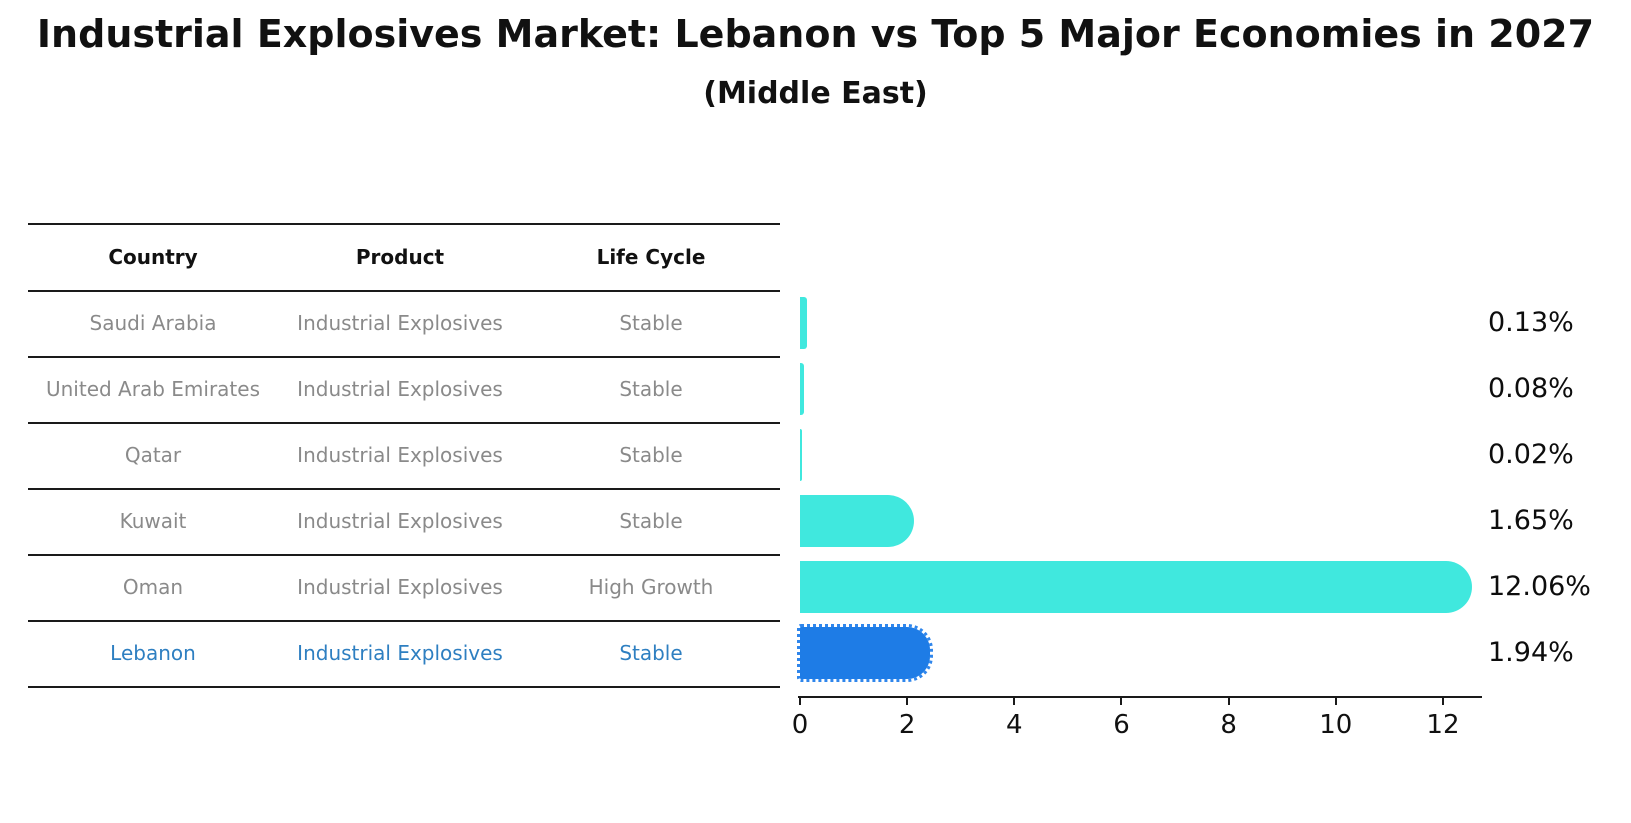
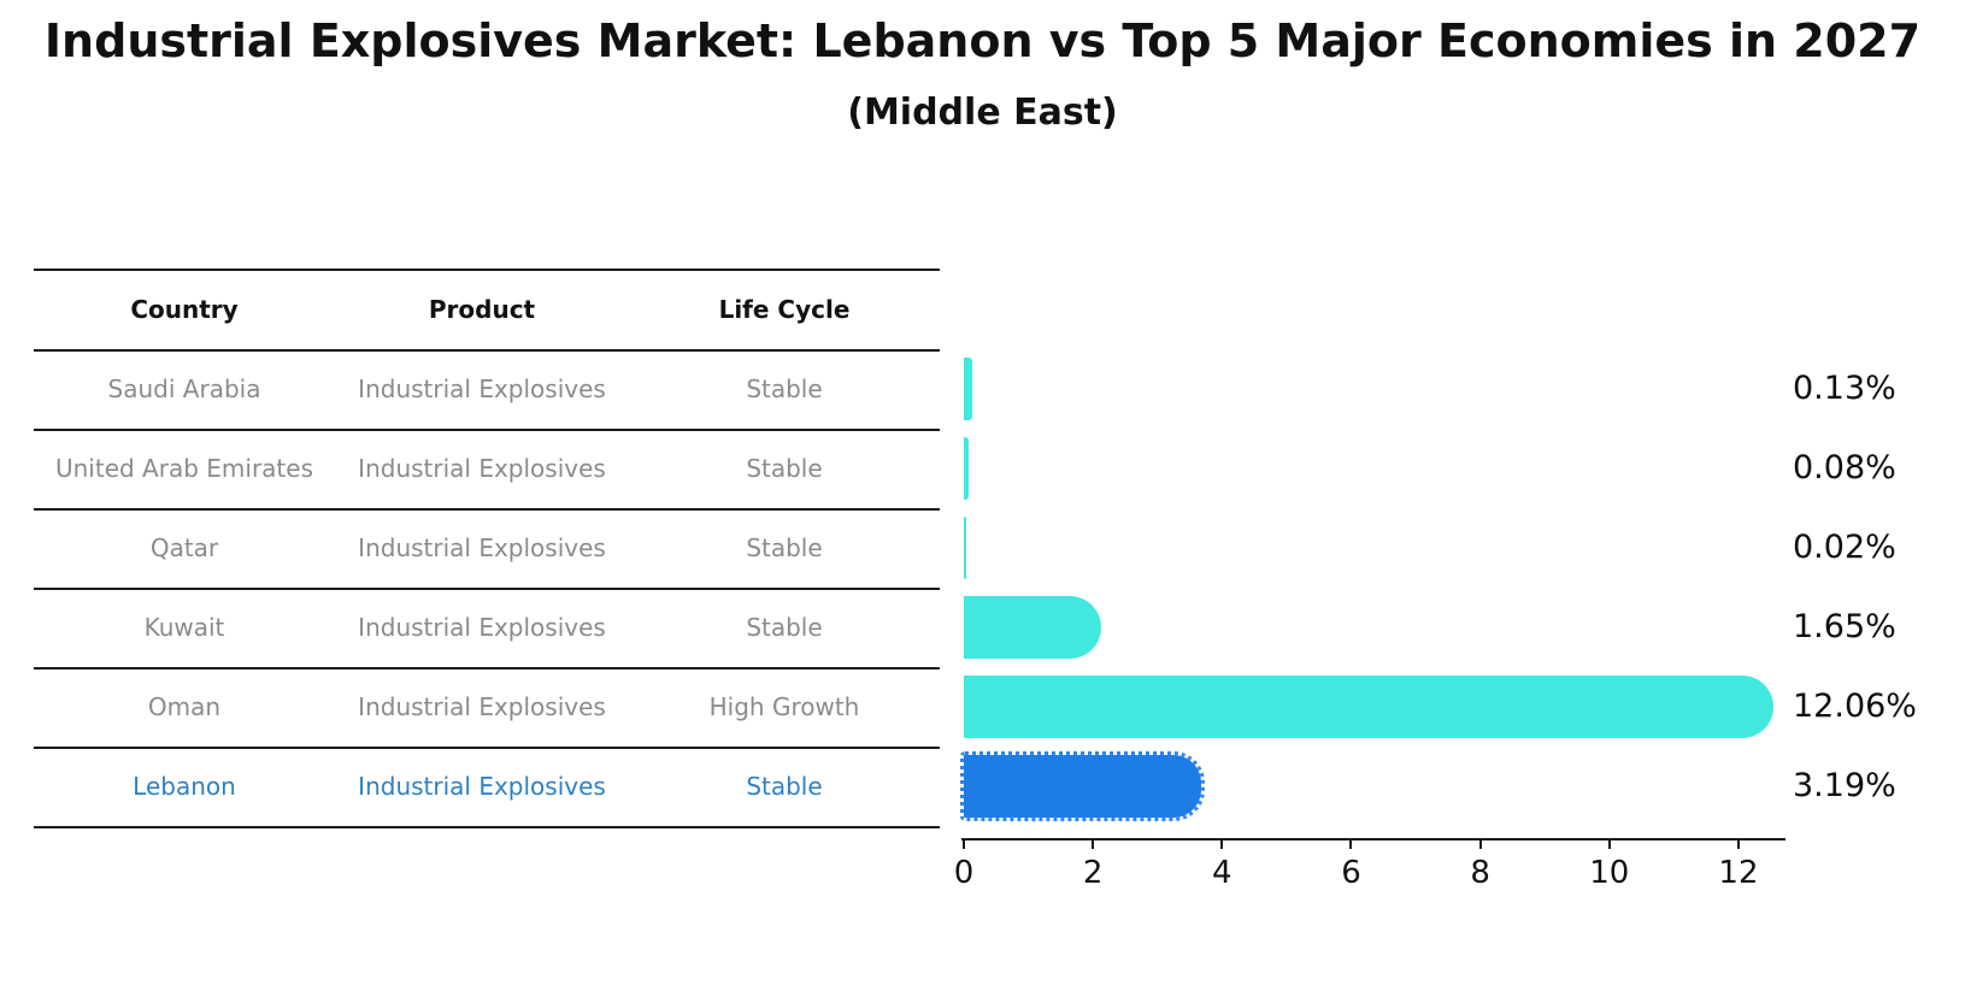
Lebanon: 1.94% -> 3.19%
